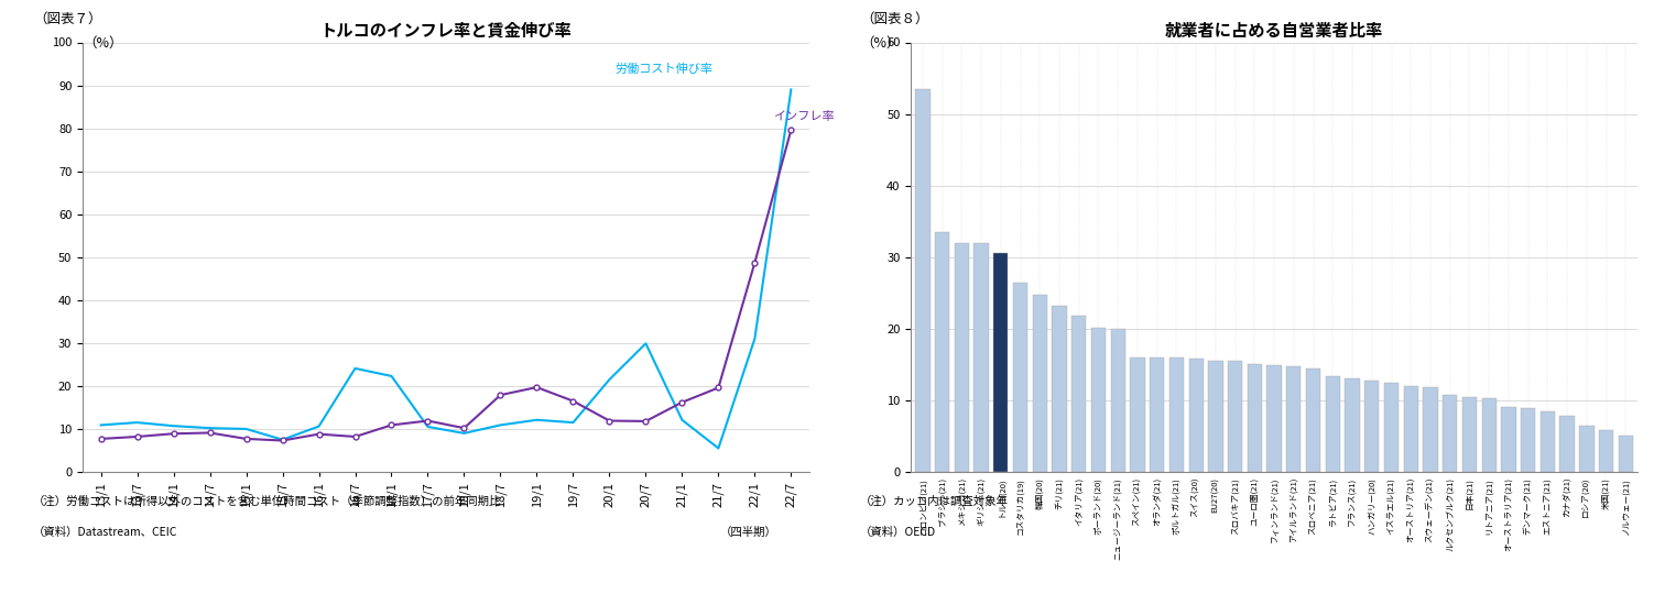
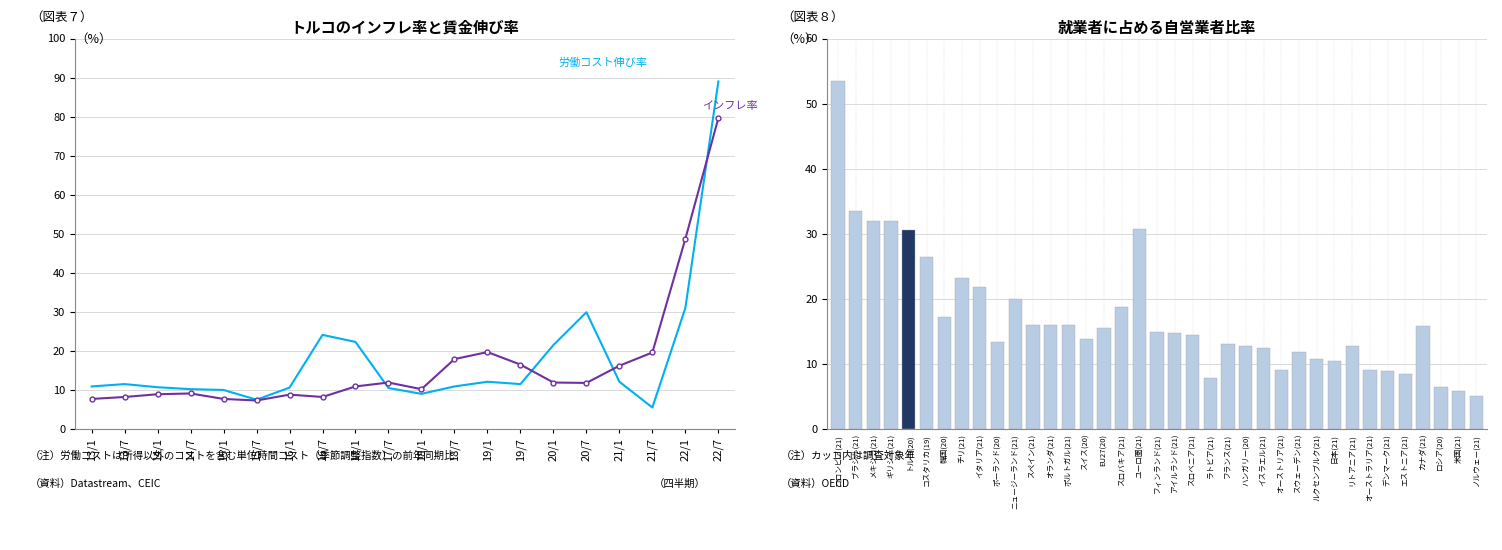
就業者に占める自営業者比率/韓国(20): 24.8 -> 17.2
就業者に占める自営業者比率/ポーランド(20): 20.2 -> 13.4
就業者に占める自営業者比率/スイス(20): 15.8 -> 13.8
就業者に占める自営業者比率/スロバキア(21): 15.5 -> 18.8
就業者に占める自営業者比率/ユーロ圏(21): 15.0 -> 30.8
就業者に占める自営業者比率/ラトビア(21): 13.4 -> 7.8
就業者に占める自営業者比率/オーストリア(21): 12.0 -> 9.0
就業者に占める自営業者比率/リトアニア(21): 10.3 -> 12.8
就業者に占める自営業者比率/カナダ(21): 7.8 -> 15.8
